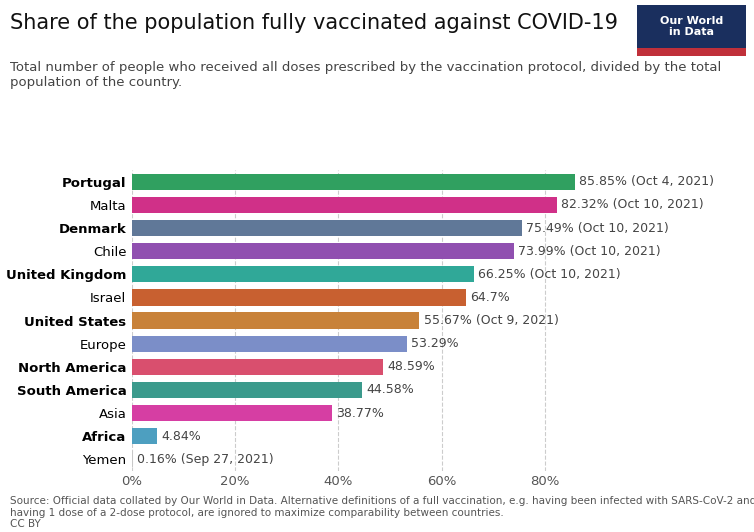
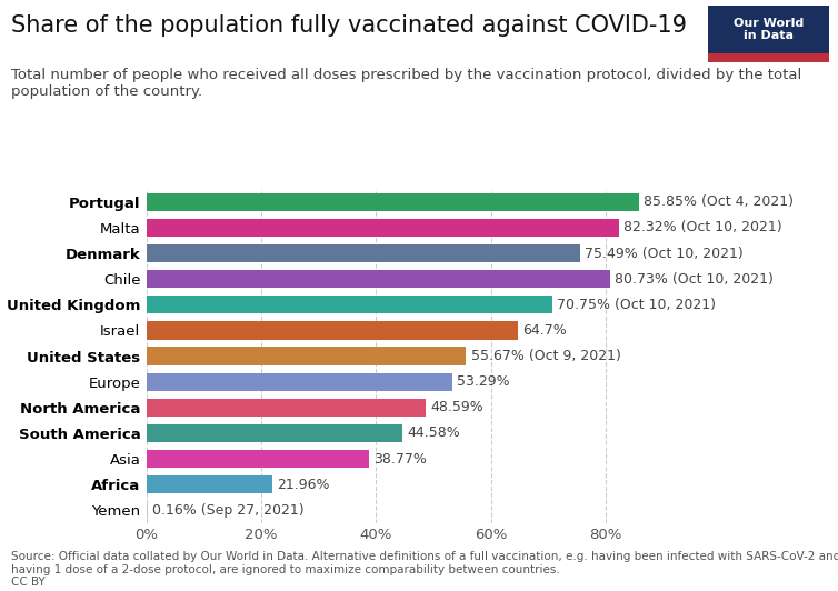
Chile: 73.99% -> 80.73%
United Kingdom: 66.25% -> 70.75%
Africa: 4.84% -> 21.96%
